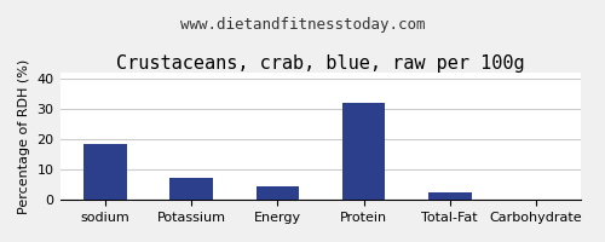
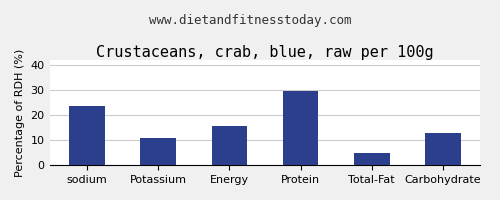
sodium: 18.5 -> 23.5
Potassium: 7.2 -> 11.0
Energy: 4.5 -> 15.5
Protein: 32.0 -> 29.5
Total-Fat: 2.5 -> 5.0
Carbohydrate: 0.3 -> 13.0
